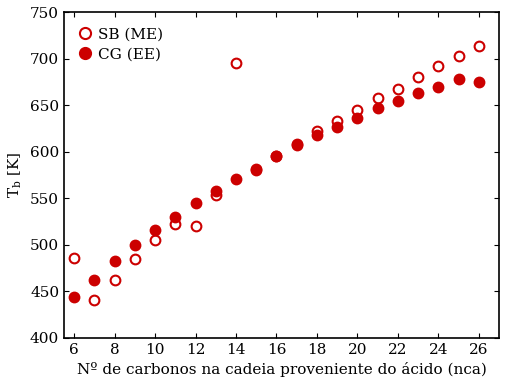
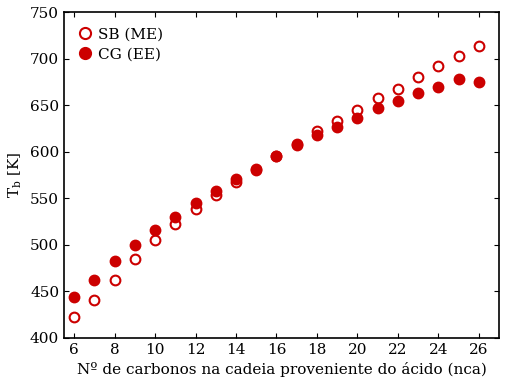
SB (ME)/6: 486 -> 422
SB (ME)/12: 520 -> 538
SB (ME)/14: 696 -> 567
